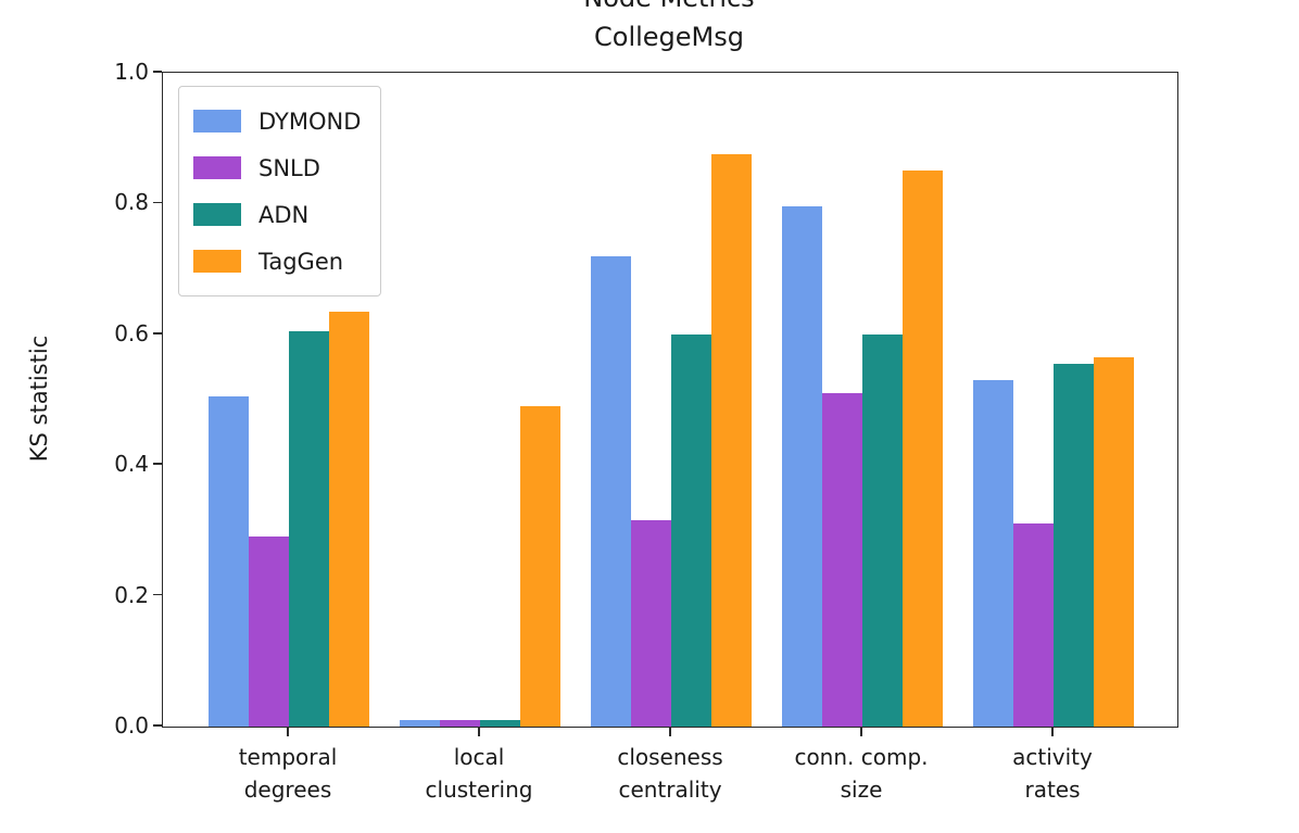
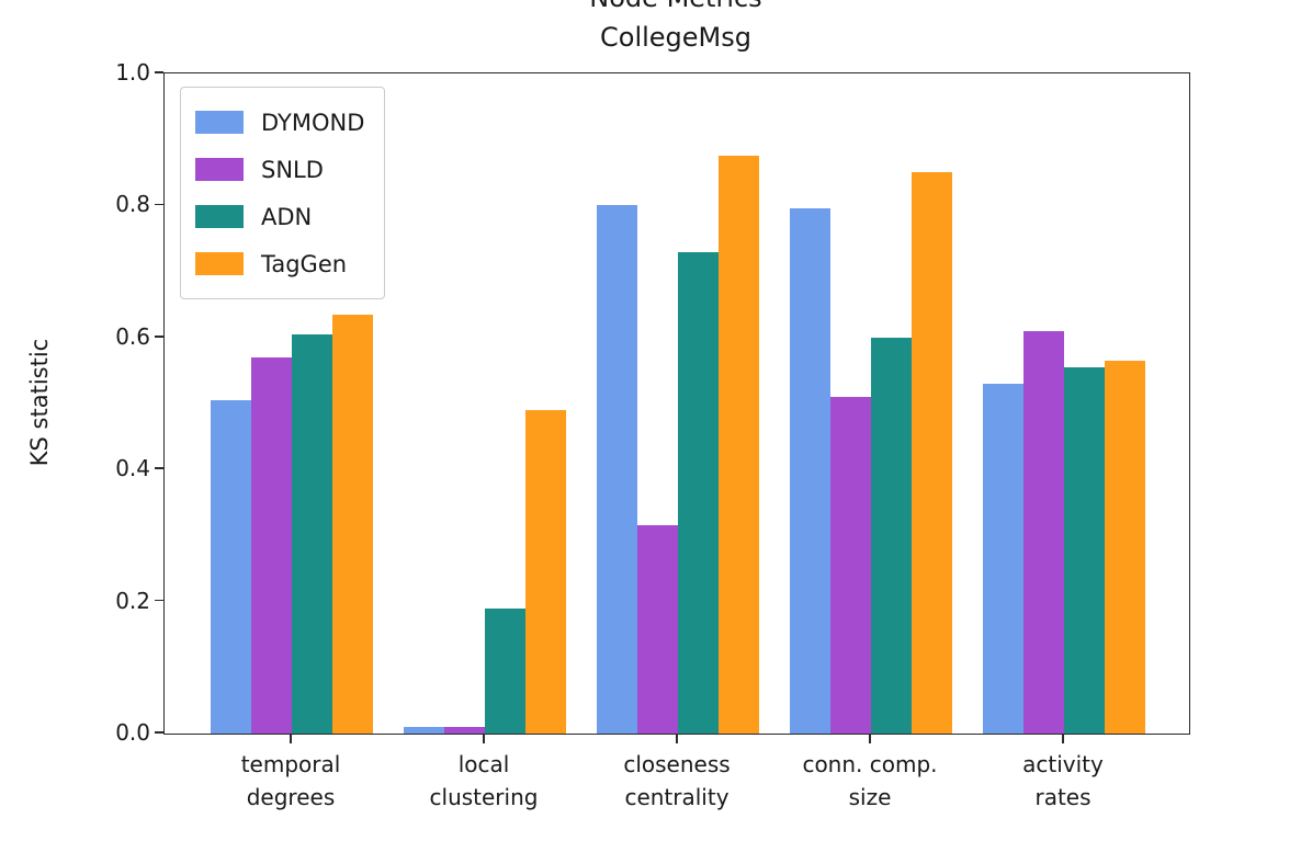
SNLD/temporal degrees: 0.29 -> 0.57
ADN/local clustering: 0.01 -> 0.19
DYMOND/closeness centrality: 0.72 -> 0.80
ADN/closeness centrality: 0.60 -> 0.73
SNLD/activity rates: 0.31 -> 0.61
